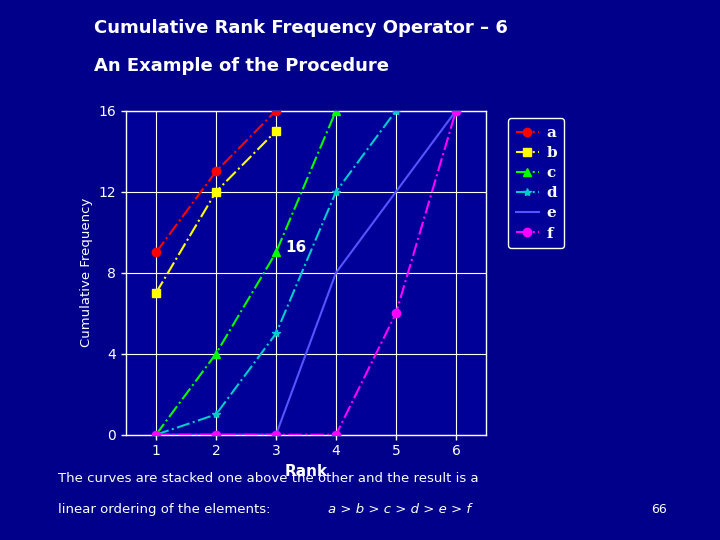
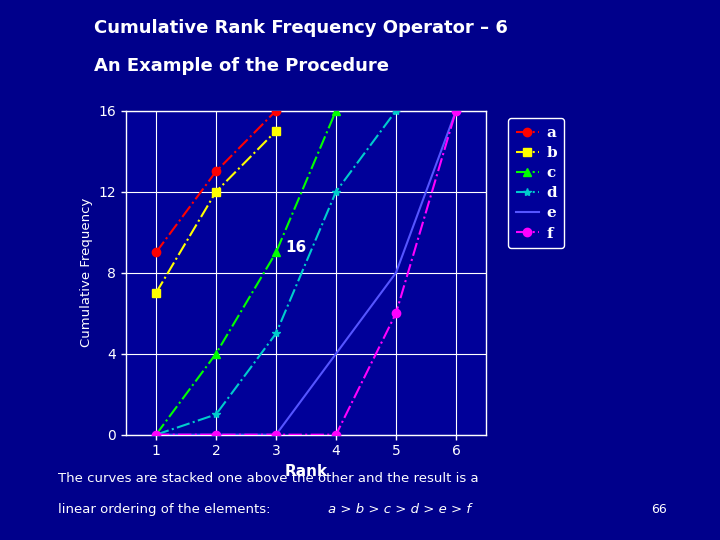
e/4: 8 -> 4
e/5: 12 -> 8
